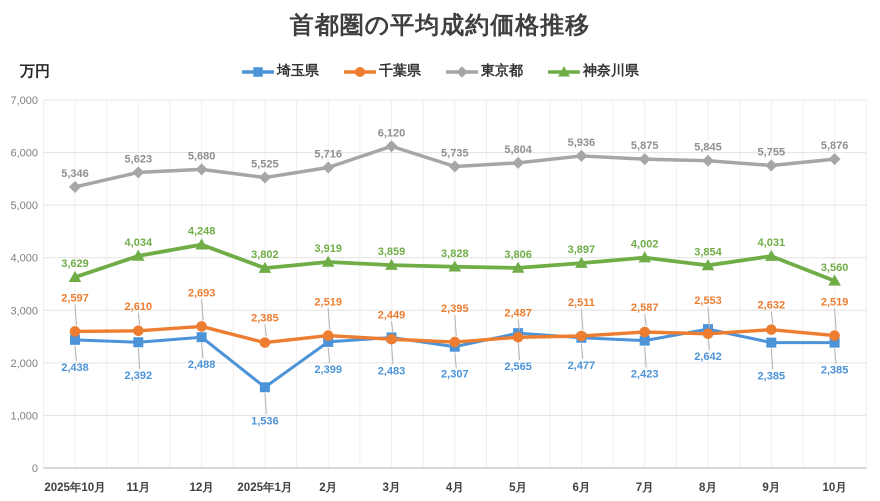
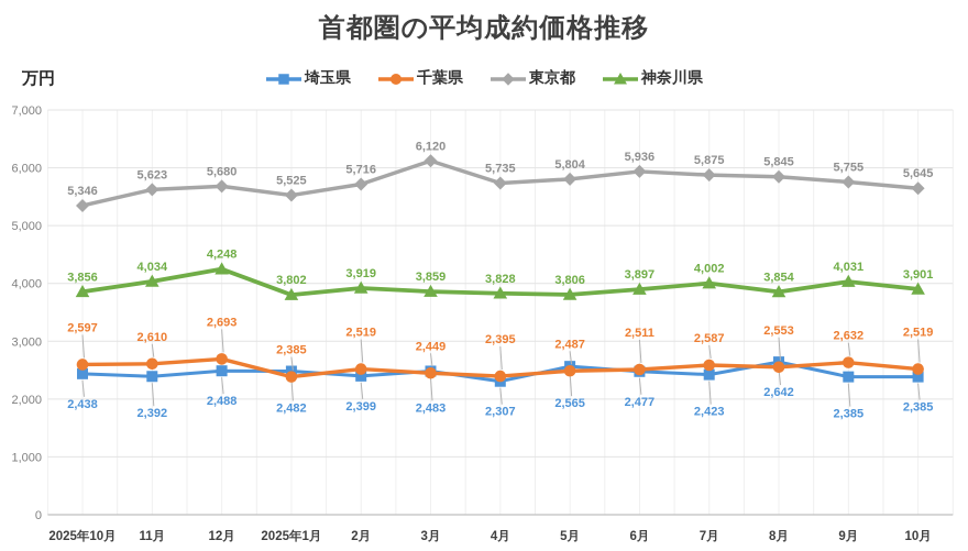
神奈川県/2025年10月: 3,629 -> 3,856
埼玉県/2025年1月: 1,536 -> 2,482
東京都/10月: 5,876 -> 5,645
神奈川県/10月: 3,560 -> 3,901
